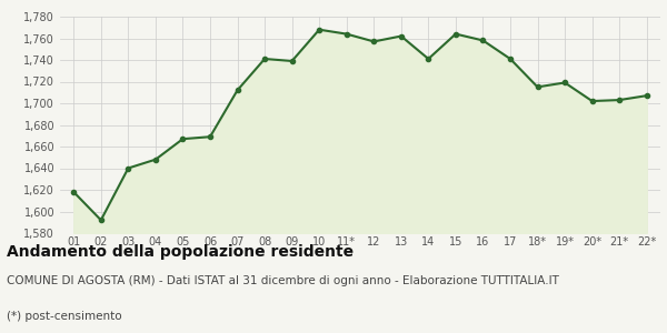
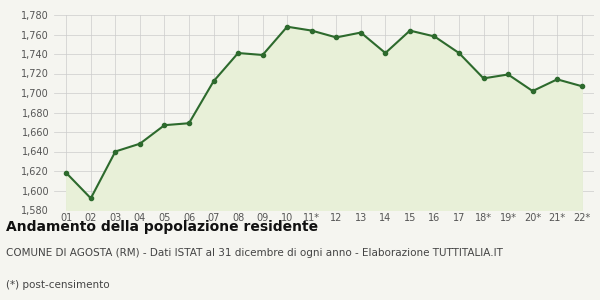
21*: 1,703 -> 1,714
